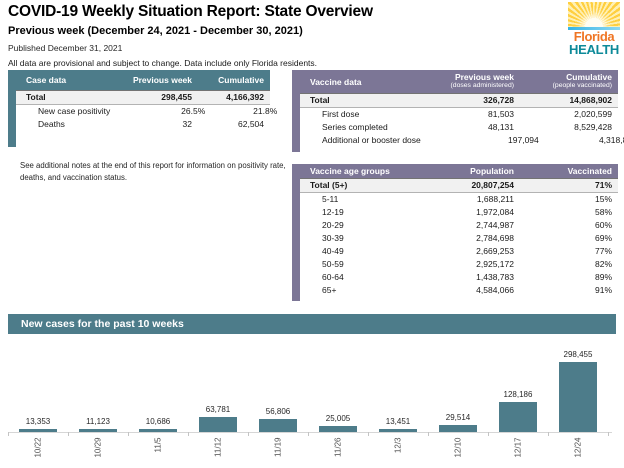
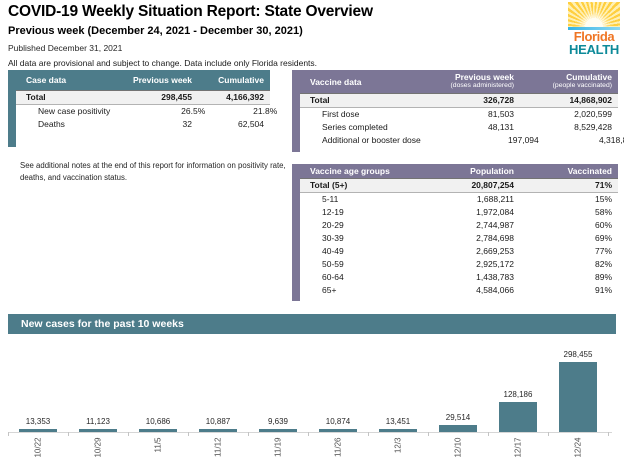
11/12: 63,781 -> 10,887
11/19: 56,806 -> 9,639
11/26: 25,005 -> 10,874
